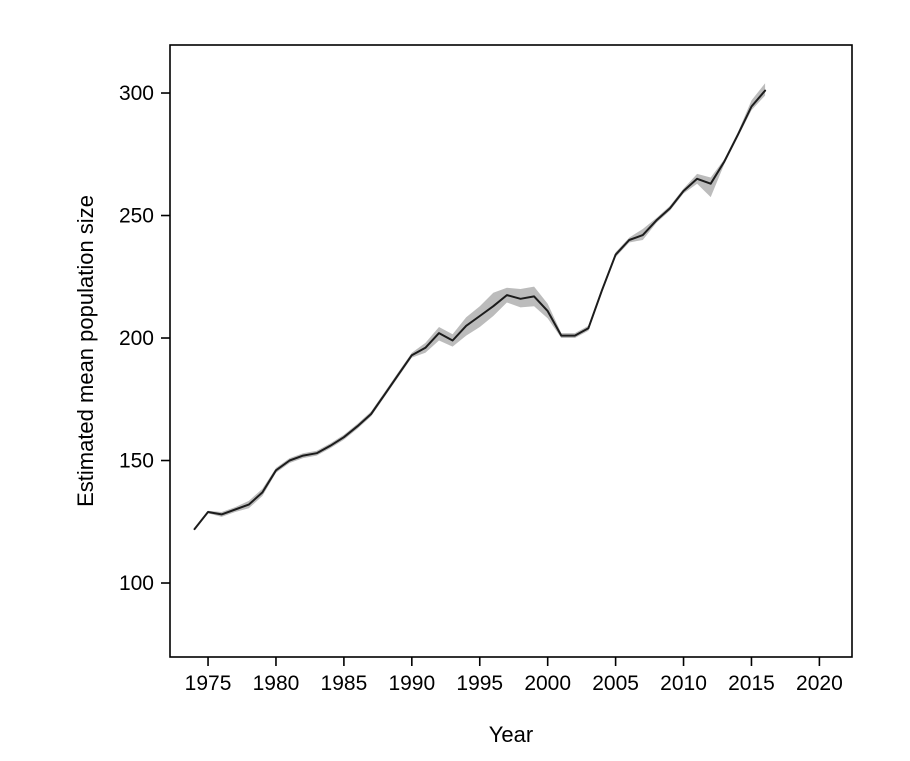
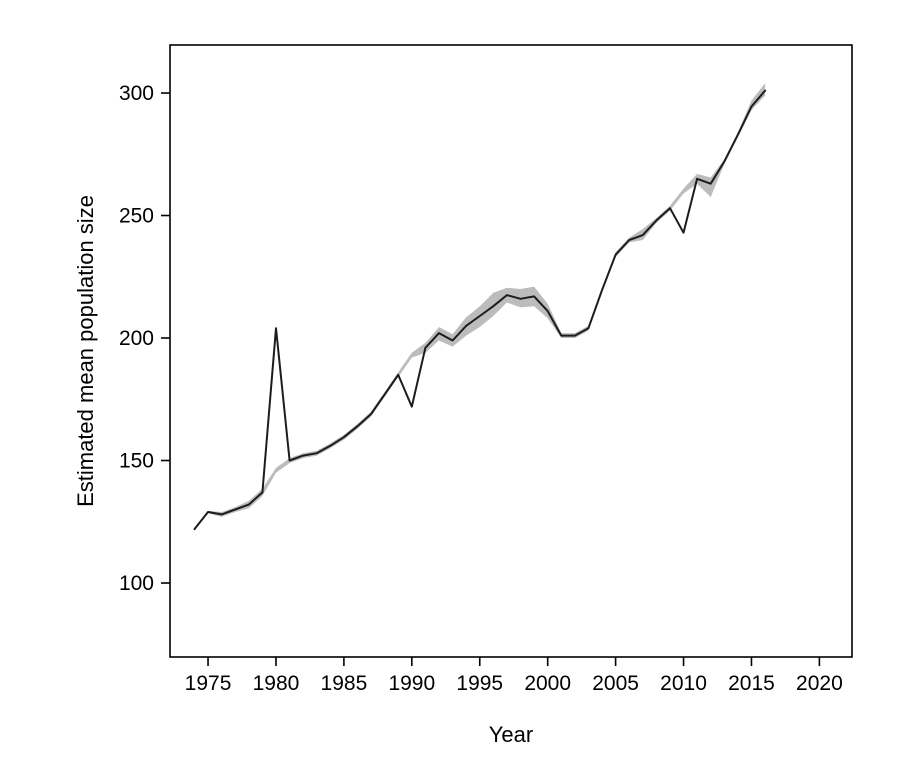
1980: 146 -> 204
1990: 193 -> 172
2010: 260 -> 243
